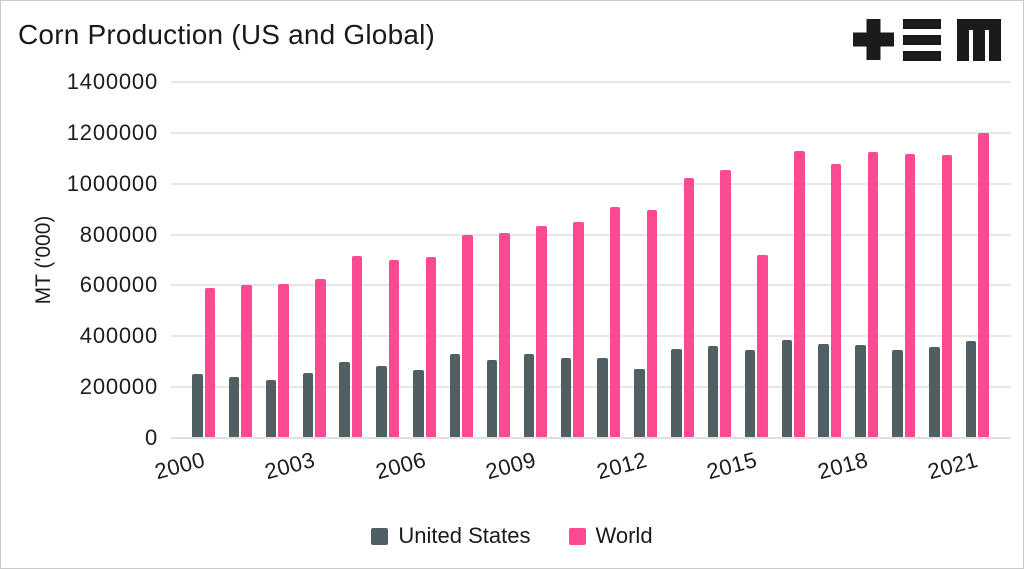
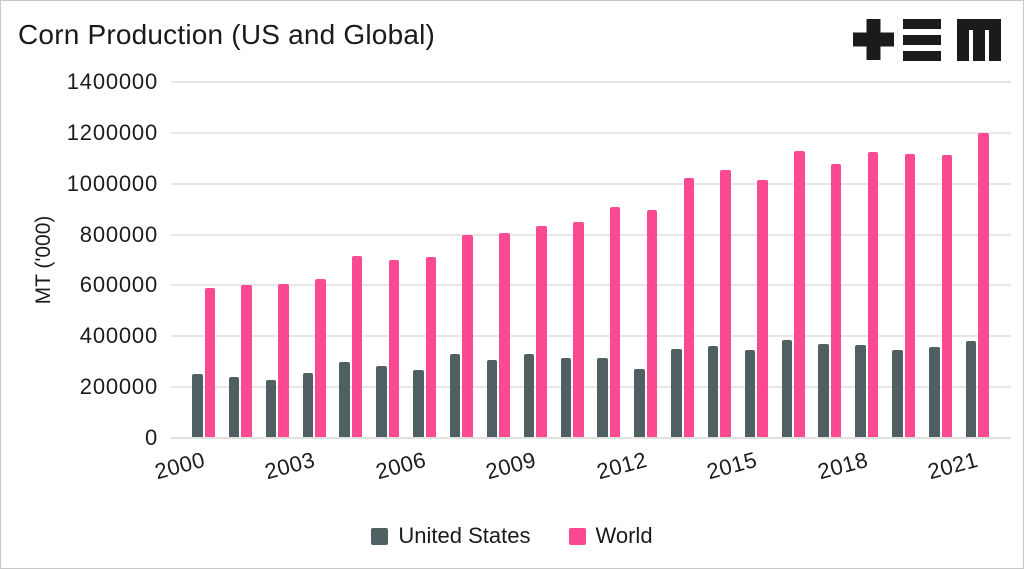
World/2015: 720000 -> 1010000
